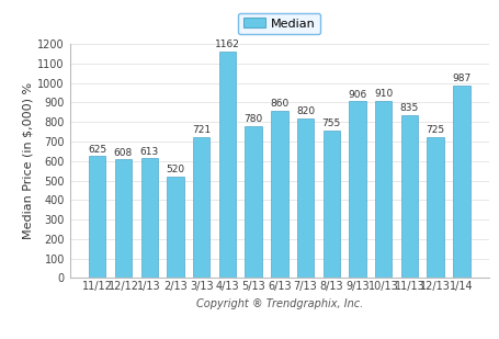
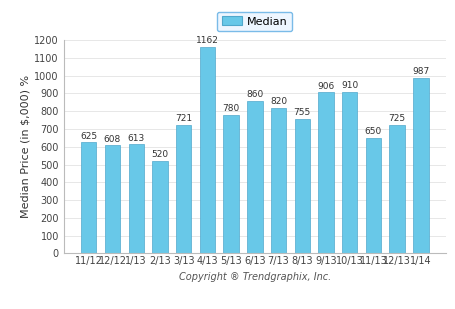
11/13: 835 -> 650
